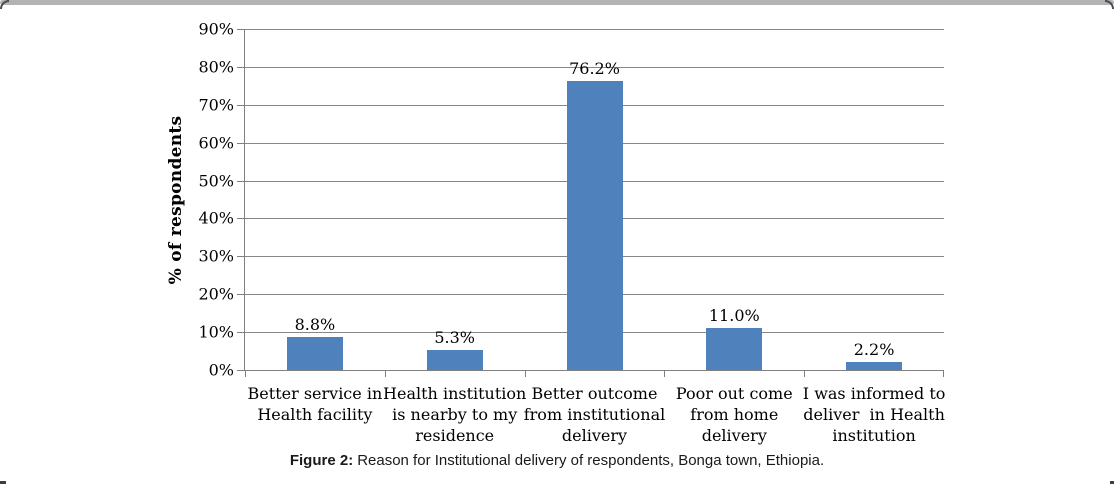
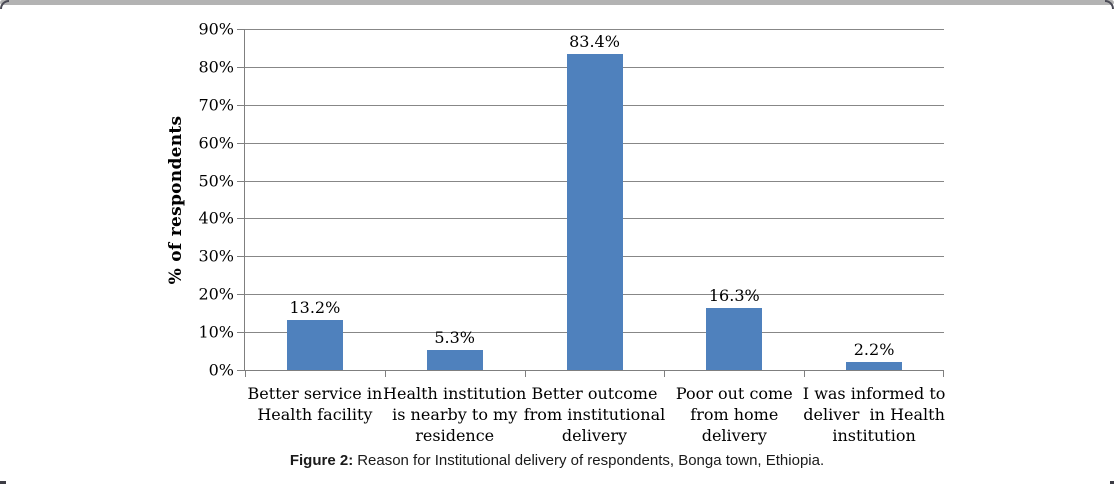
Better service in Health facility: 8.8% -> 13.2%
Better outcome from institutional delivery: 76.2% -> 83.4%
Poor out come from home delivery: 11.0% -> 16.3%
